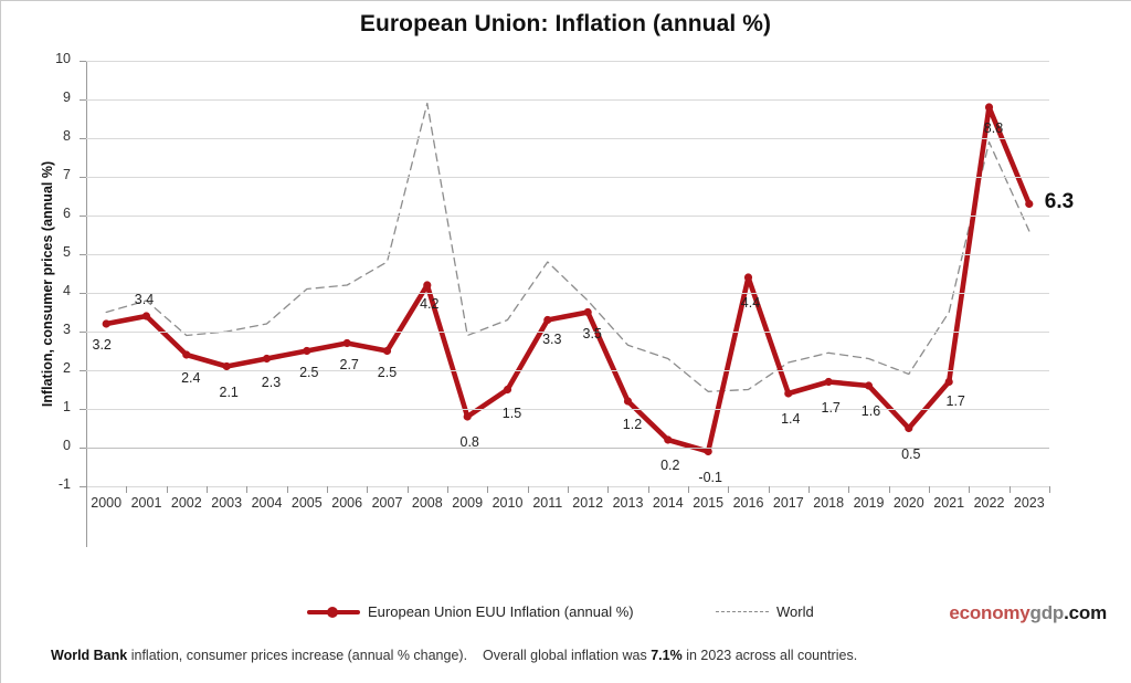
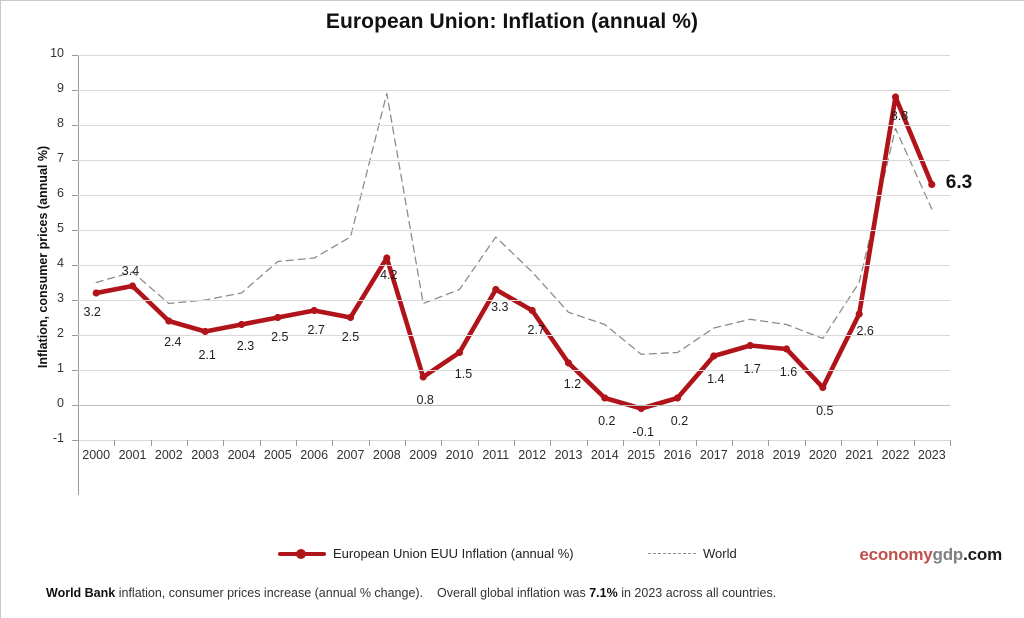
European Union EUU Inflation (annual %)/2012: 3.5 -> 2.7
European Union EUU Inflation (annual %)/2016: 4.4 -> 0.2
European Union EUU Inflation (annual %)/2021: 1.7 -> 2.6
